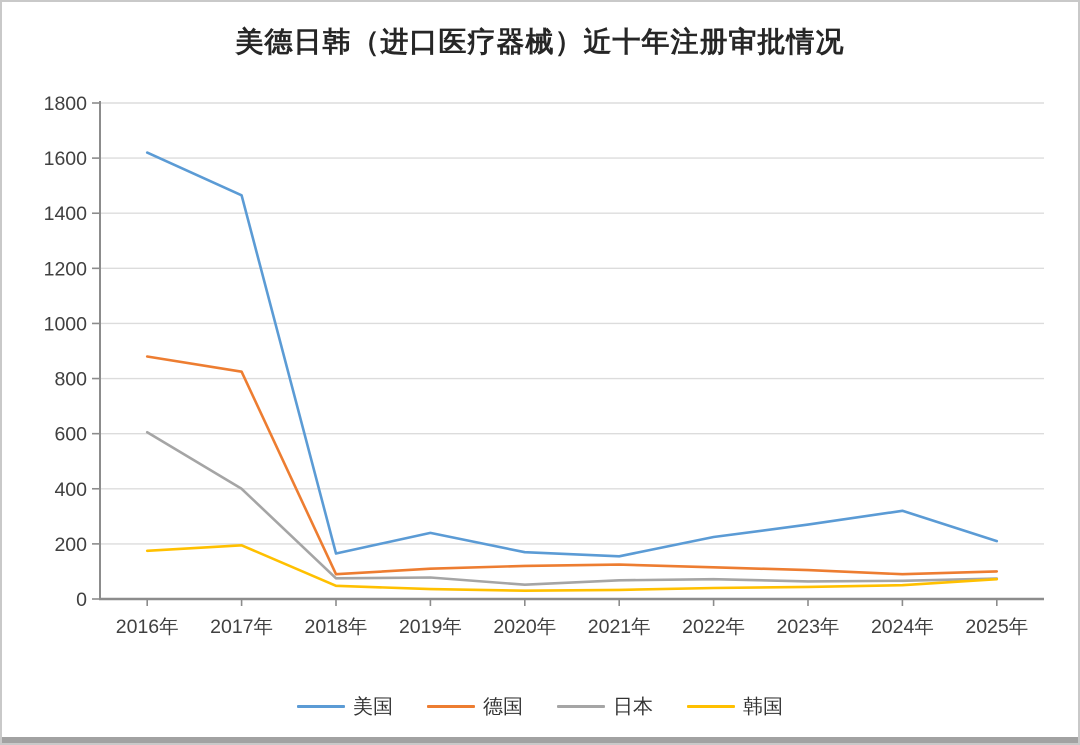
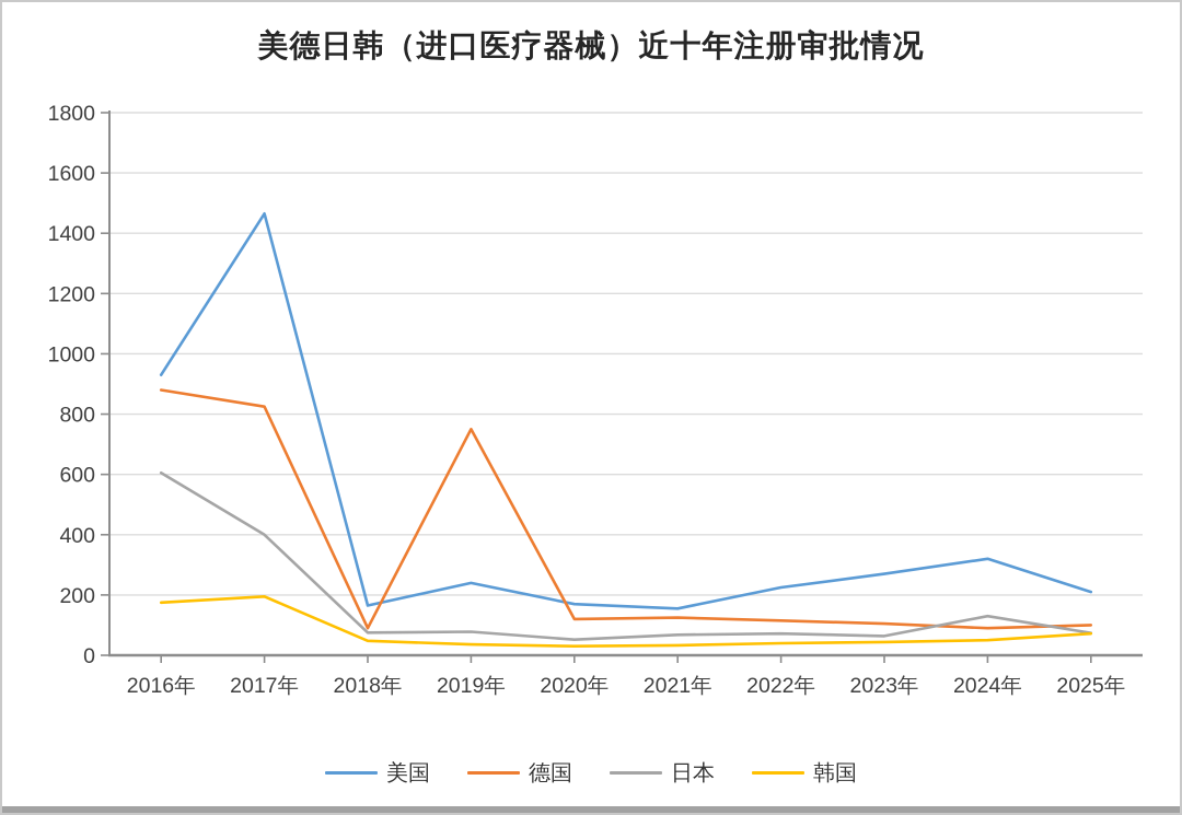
美国/2016年: 1620 -> 930
德国/2019年: 110 -> 750
日本/2024年: 70 -> 130
